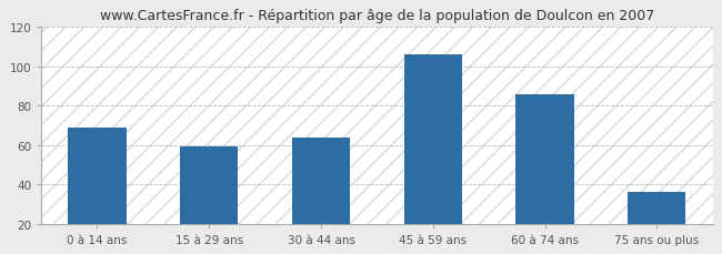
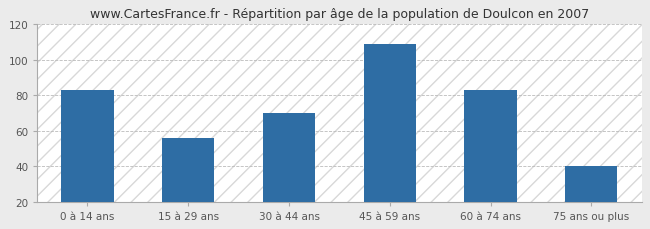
0 à 14 ans: 69 -> 83
15 à 29 ans: 59 -> 56
30 à 44 ans: 64 -> 70
45 à 59 ans: 106 -> 109
60 à 74 ans: 86 -> 83
75 ans ou plus: 36 -> 40
